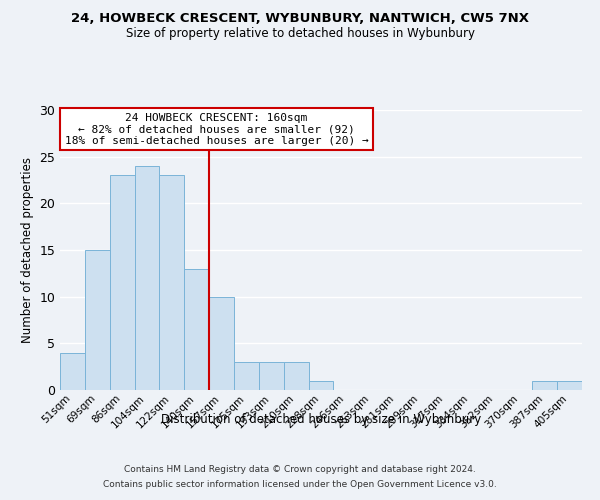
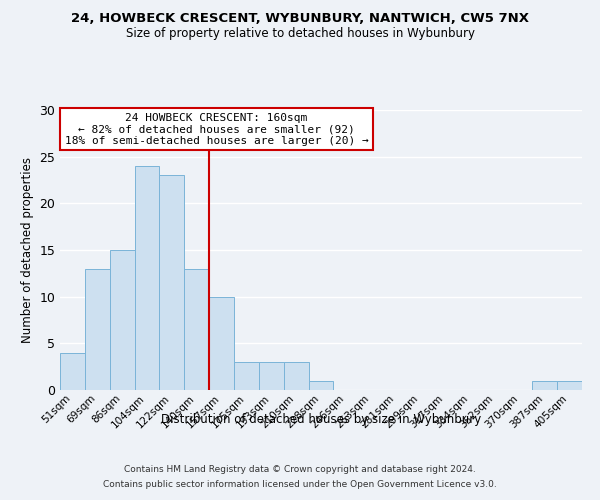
69sqm: 15 -> 13
86sqm: 23 -> 15
